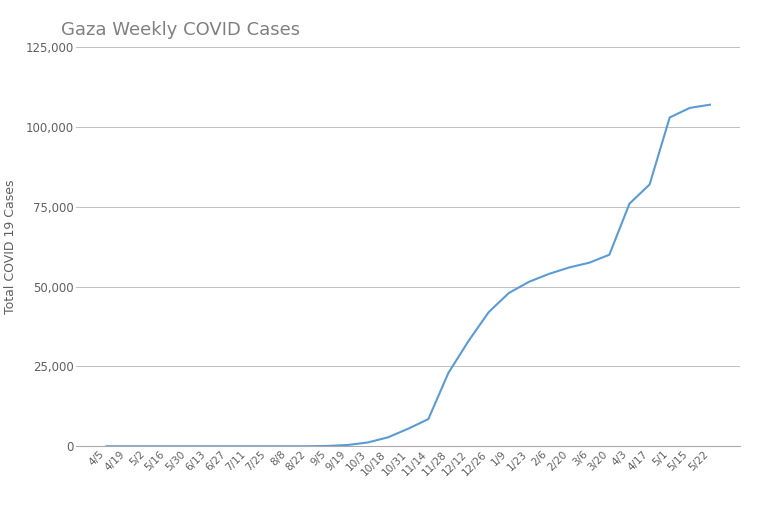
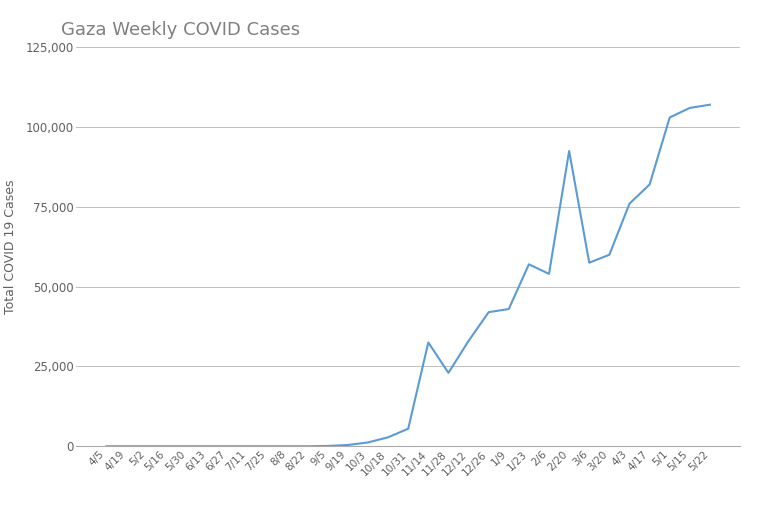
11/14: 8,500 -> 32,500
1/9: 48,000 -> 43,000
1/23: 51,500 -> 57,000
2/20: 56,000 -> 92,500
